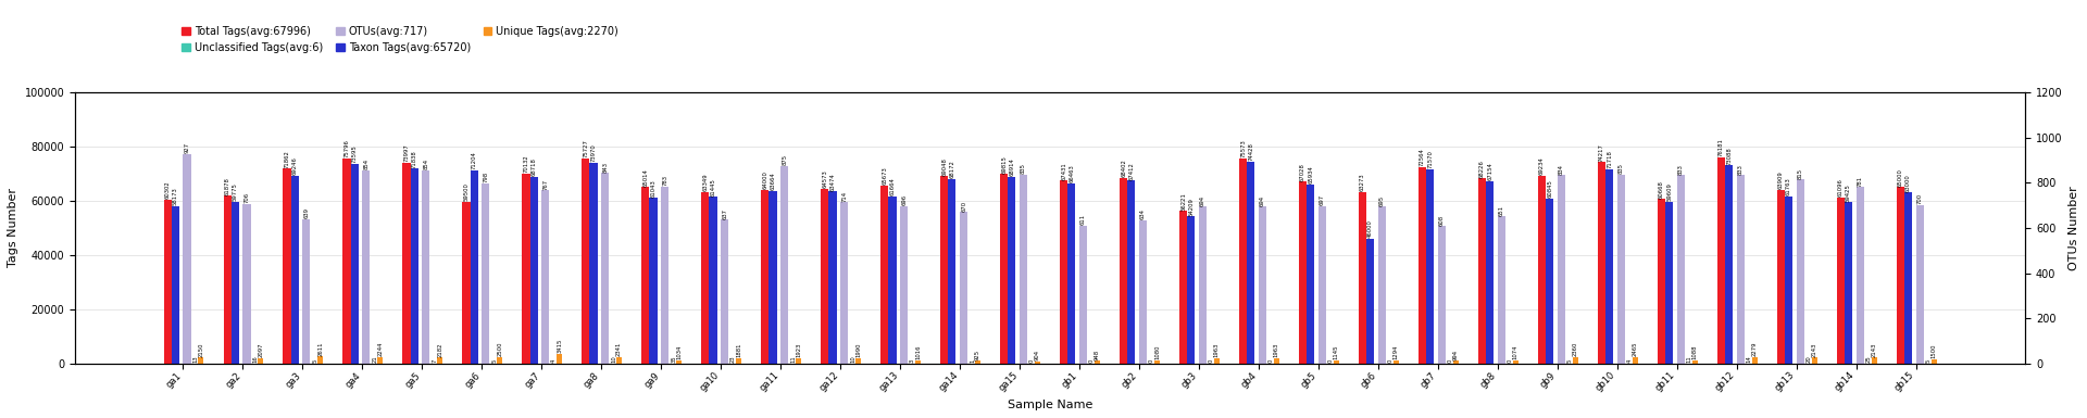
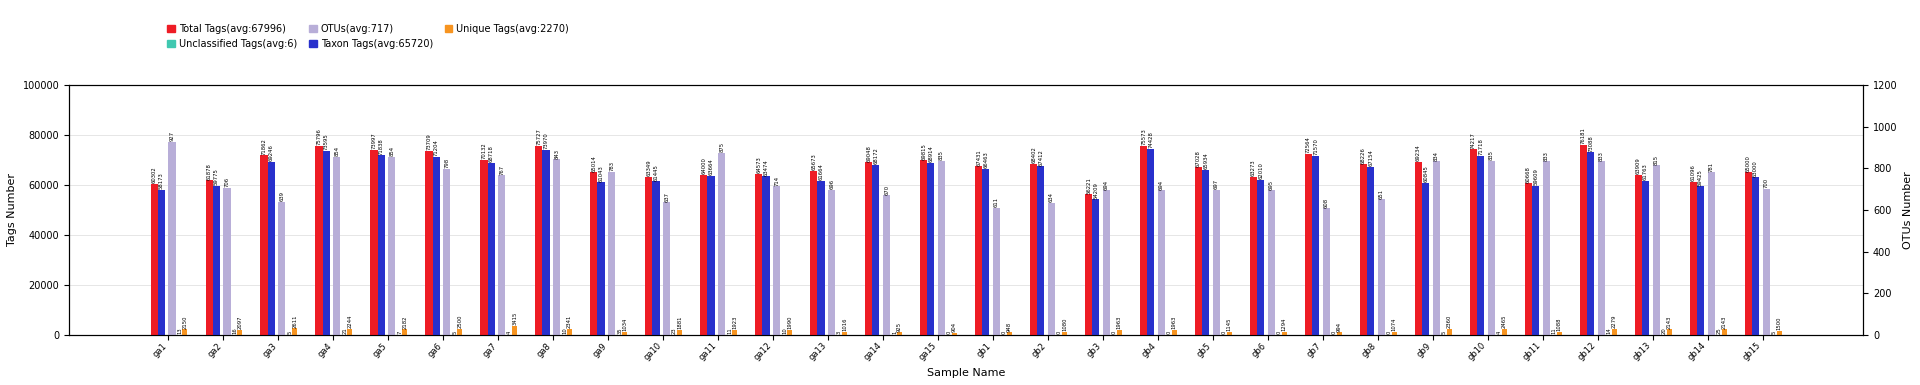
Total Tags(avg:67996)/ga6: 59500 -> 73700
Taxon Tags(avg:65720)/gb6: 46000 -> 62000
